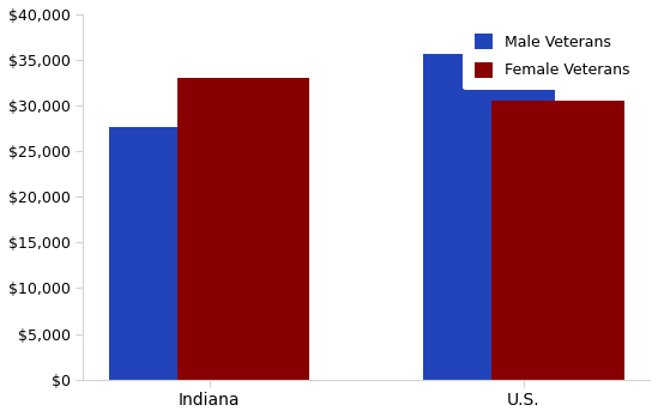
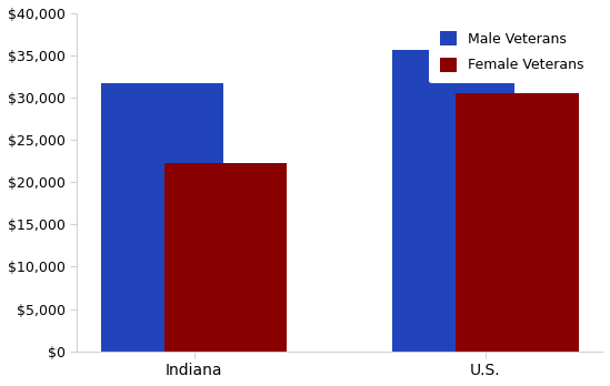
Male Veterans/Indiana: $27,600 -> $31,700
Female Veterans/Indiana: $33,000 -> $22,300
